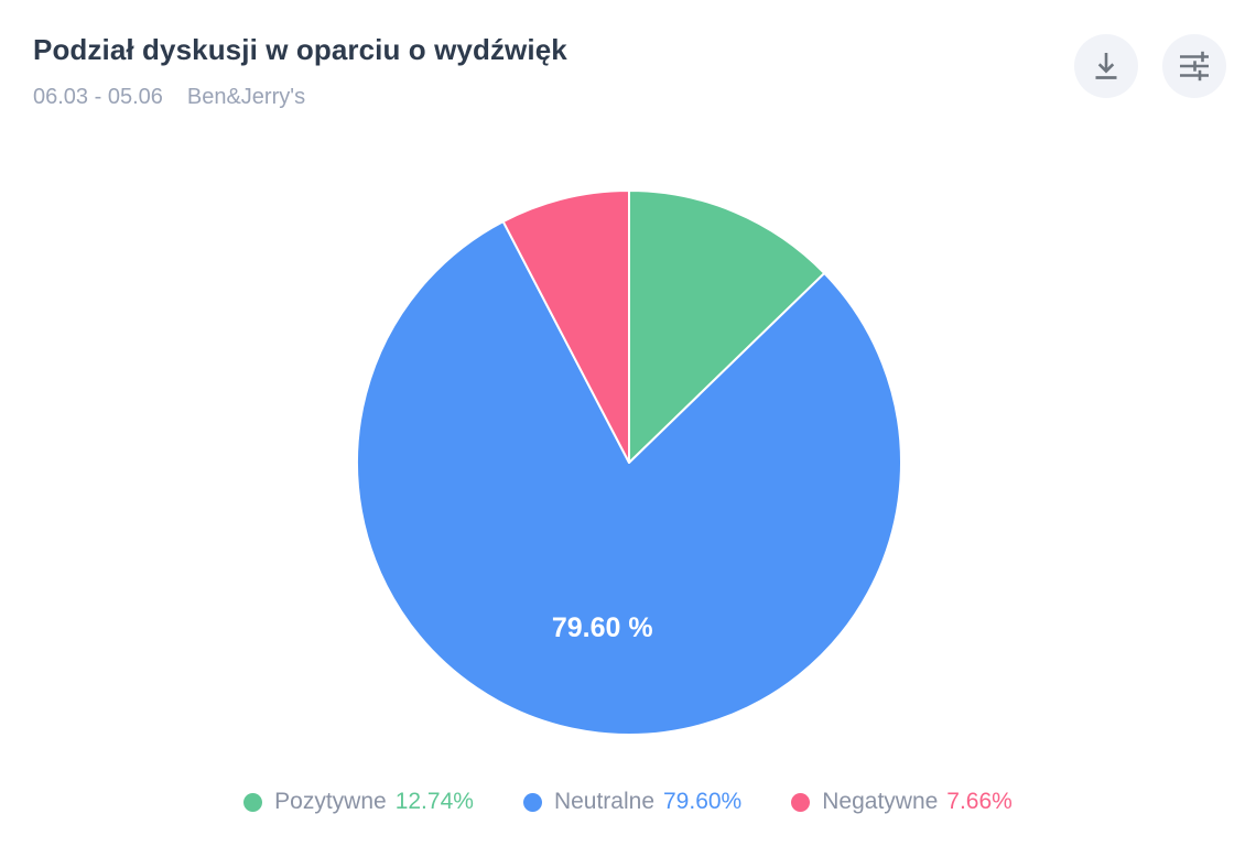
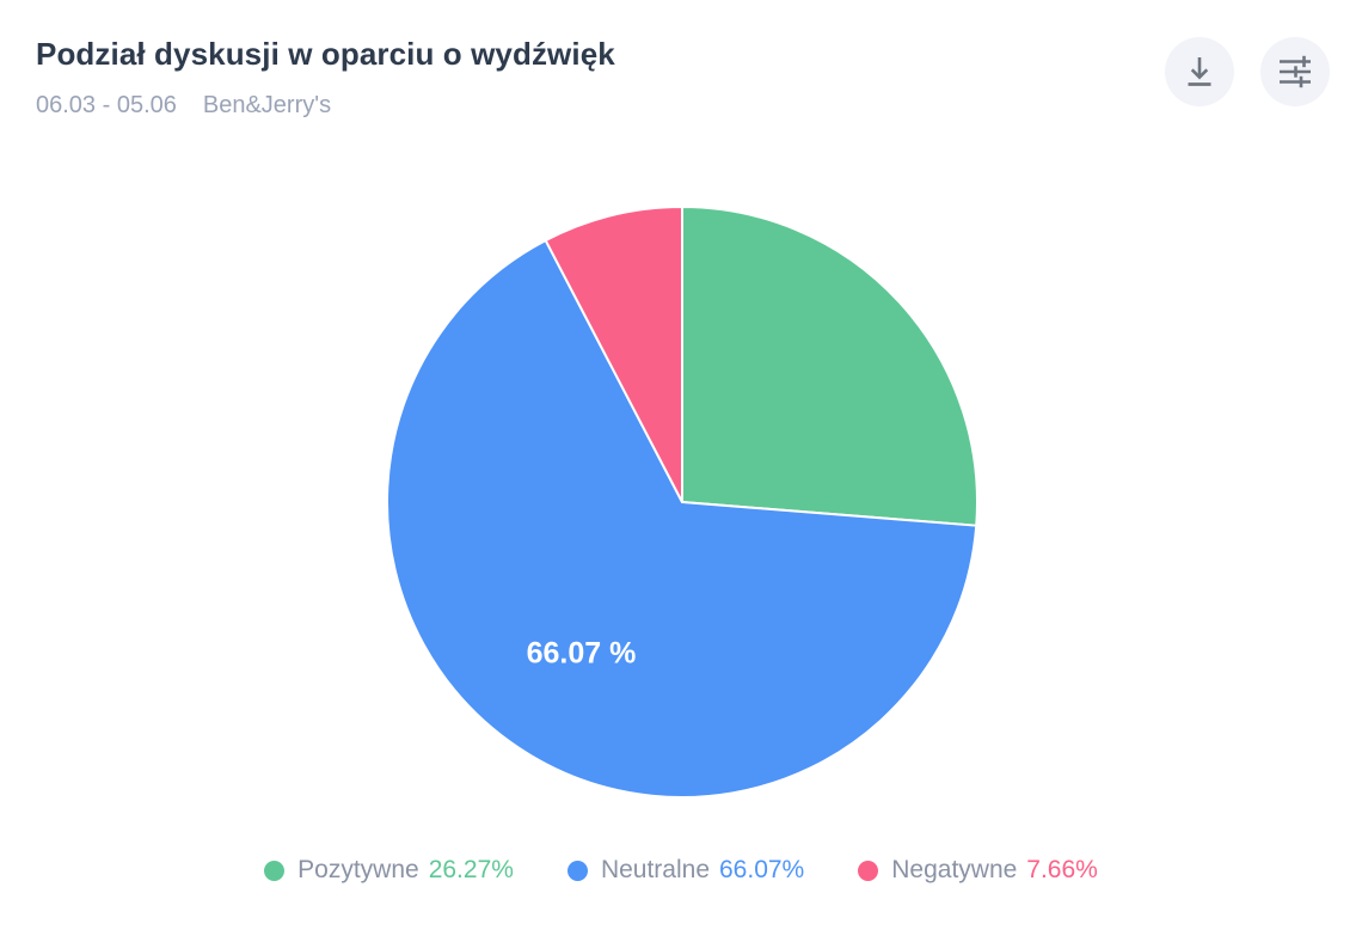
Pozytywne: 12.74% -> 26.27%
Neutralne: 79.60% -> 66.07%
